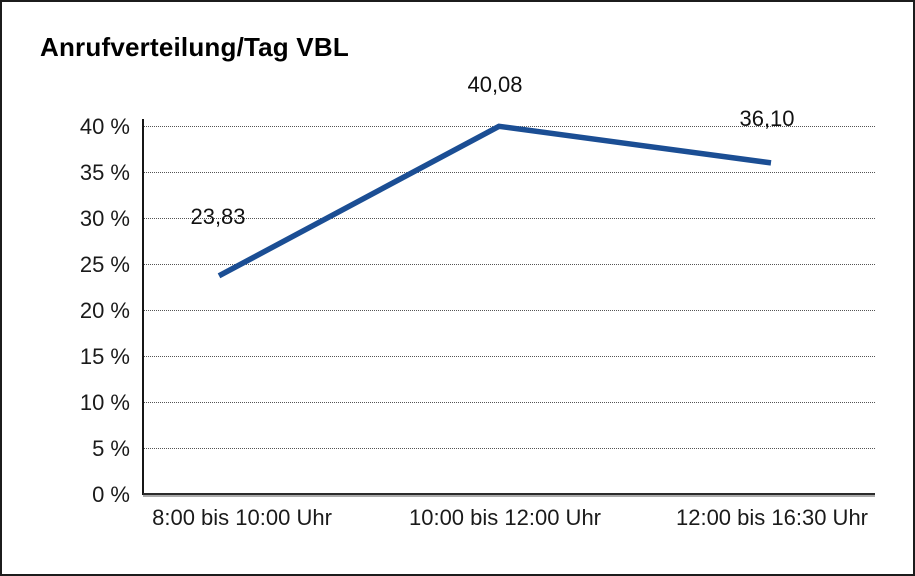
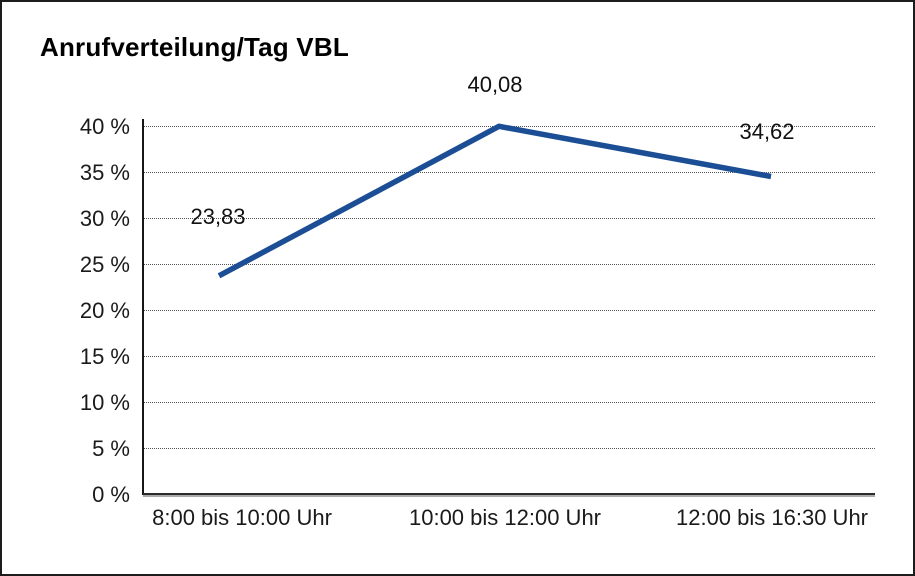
12:00 bis 16:30 Uhr: 36,10 -> 34,62
